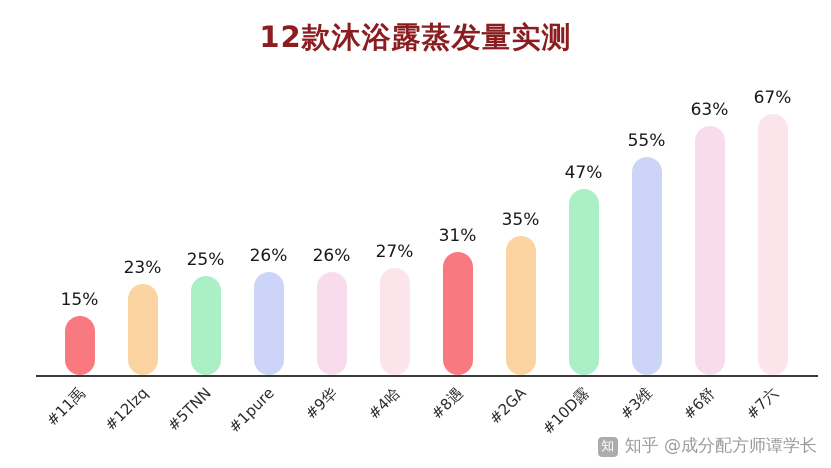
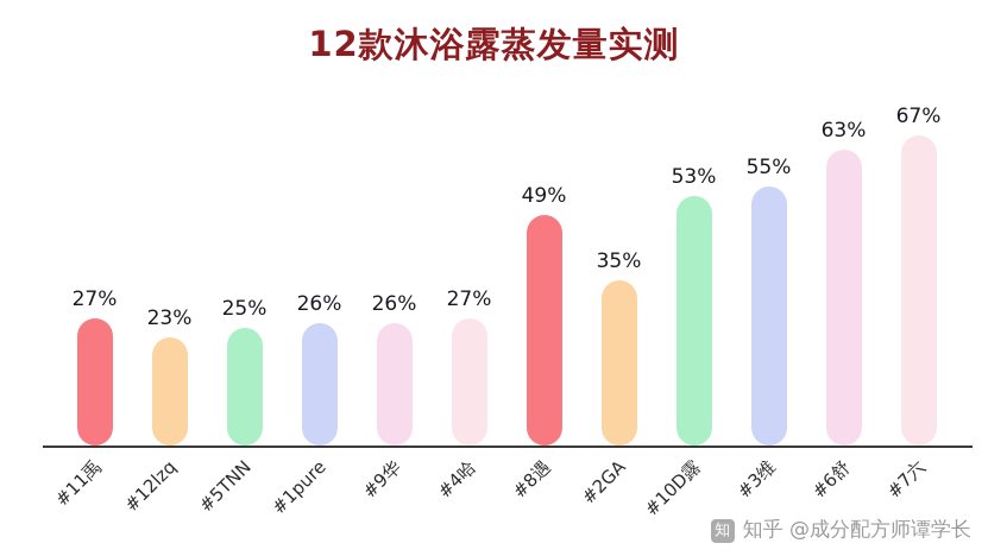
#11禹: 15% -> 27%
#8遇: 31% -> 49%
#10D露: 47% -> 53%
